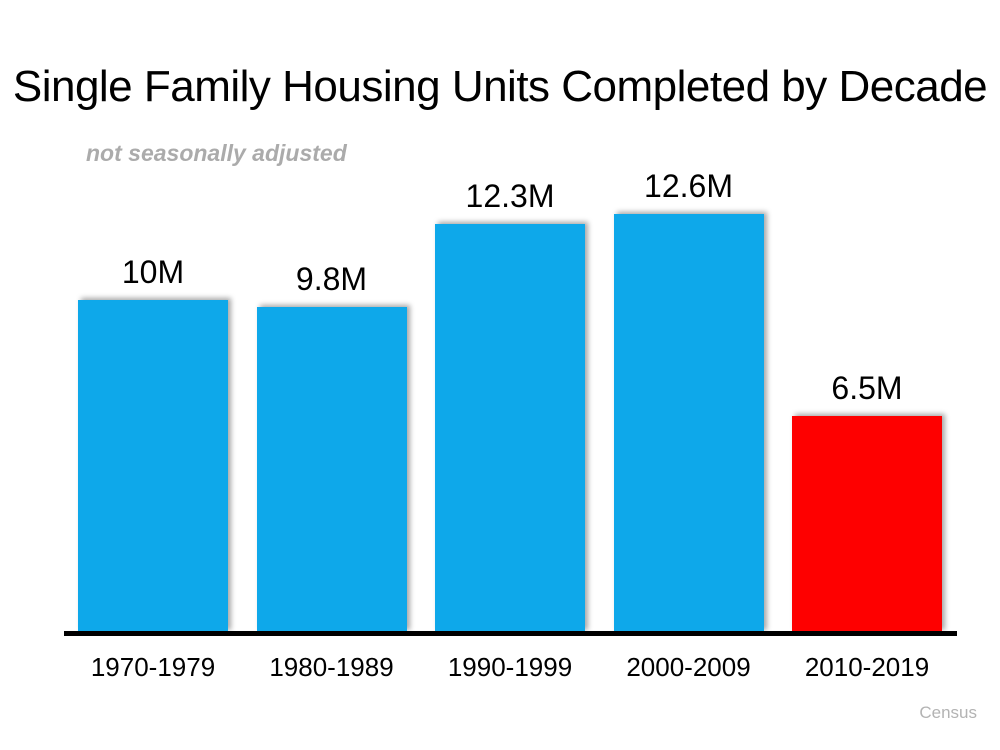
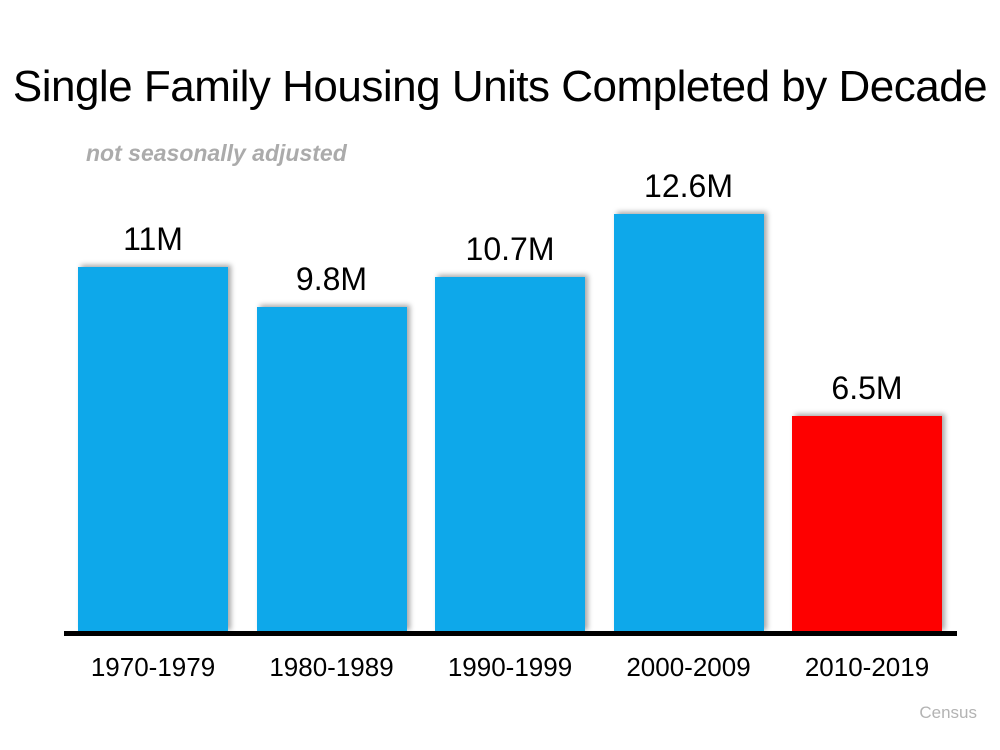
1970-1979: 10M -> 11M
1990-1999: 12.3M -> 10.7M
